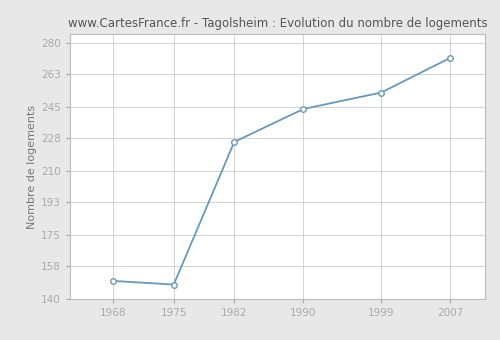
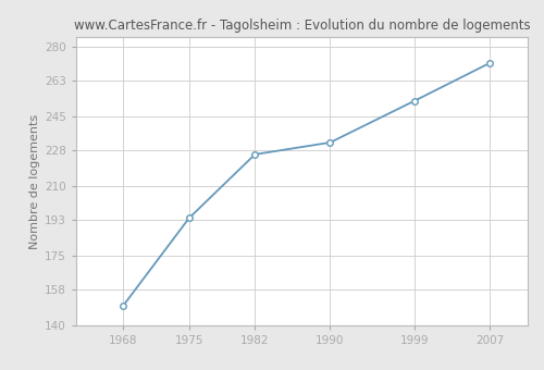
1975: 148 -> 194
1990: 244 -> 232
